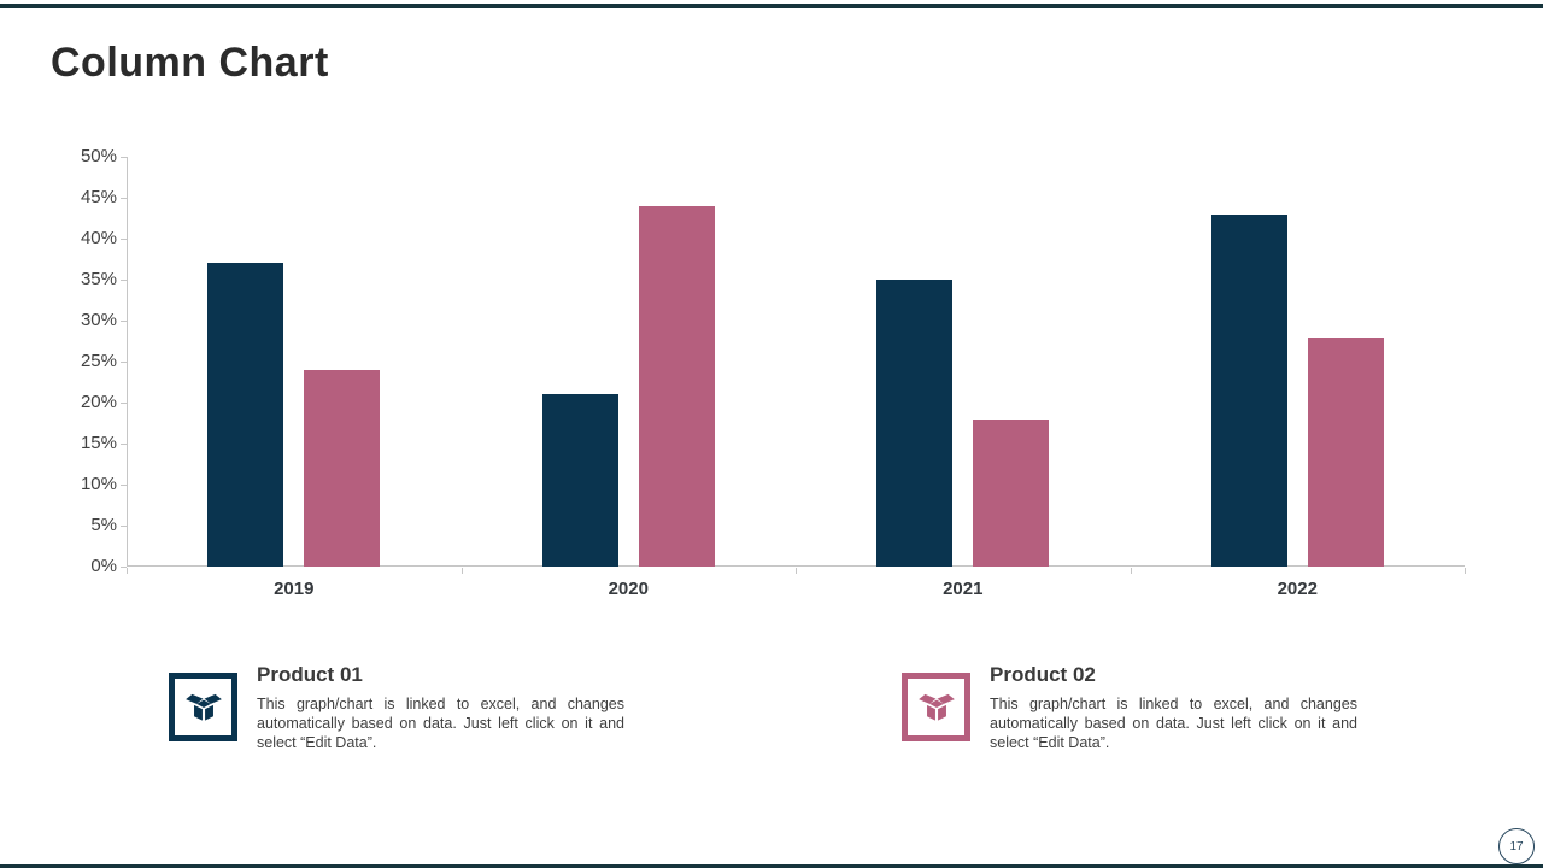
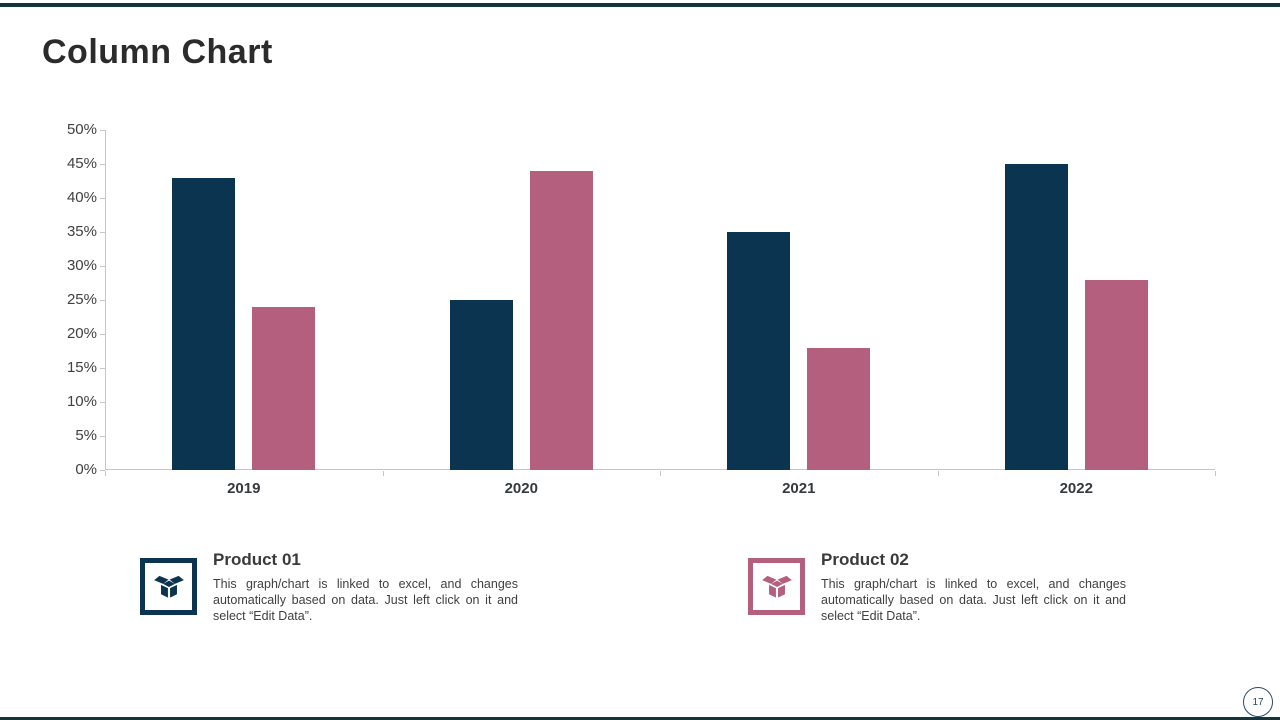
Product 01/2019: 37% -> 43%
Product 01/2020: 21% -> 25%
Product 01/2022: 43% -> 45%
